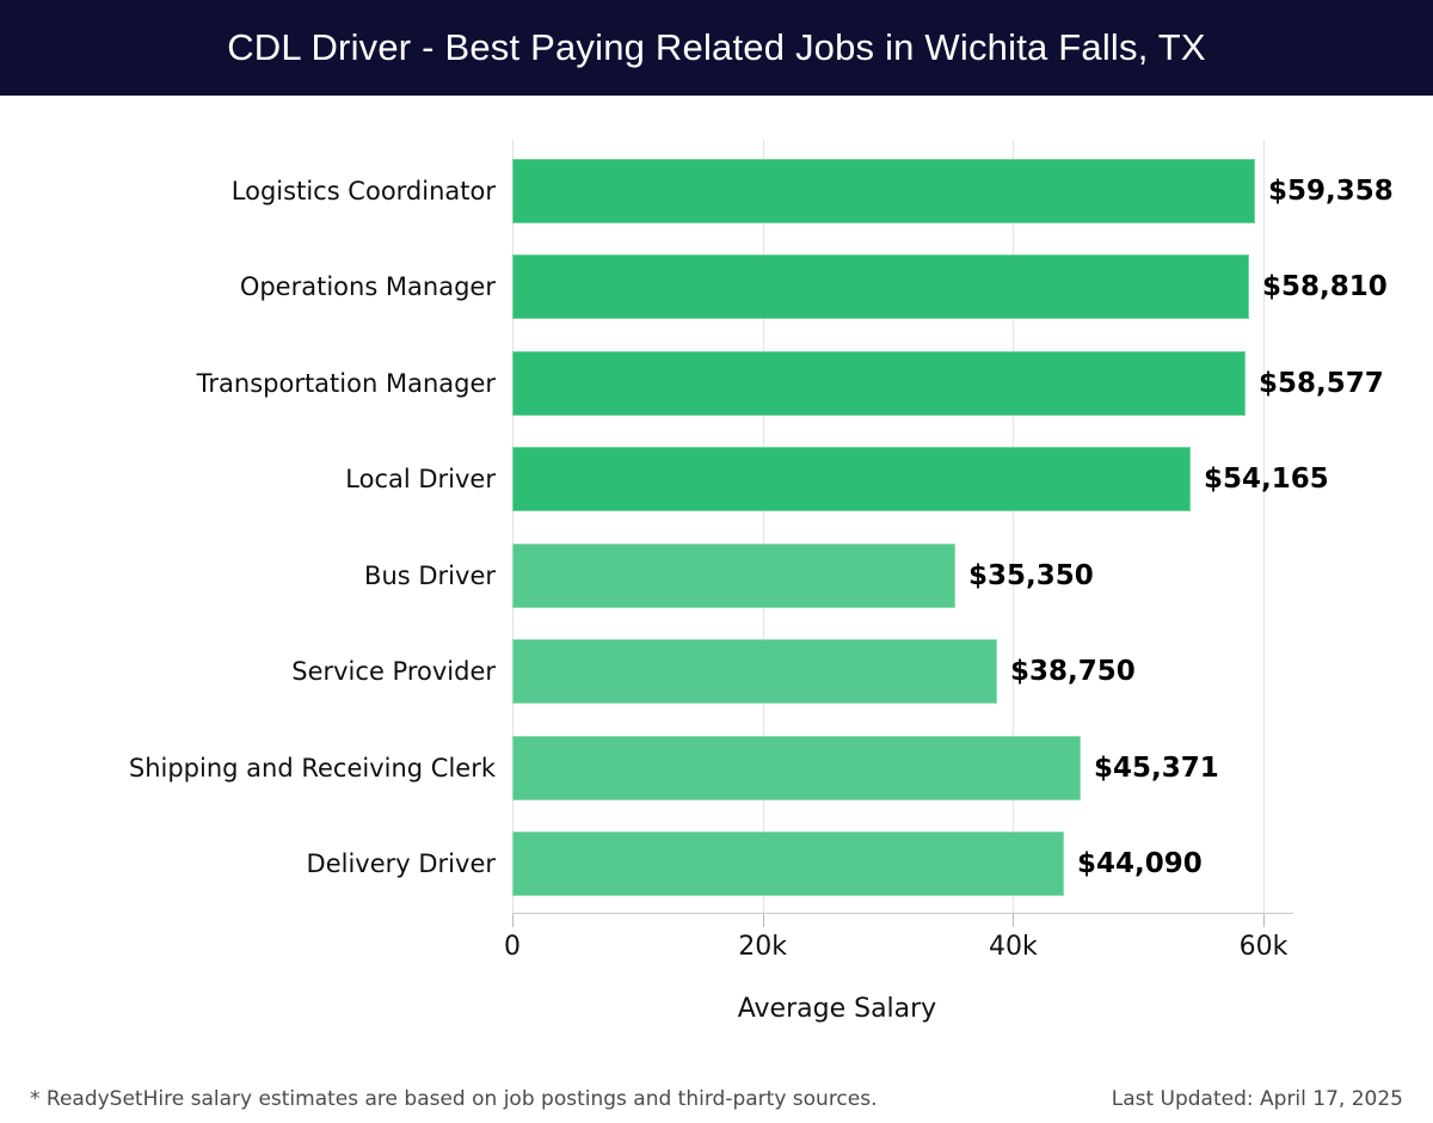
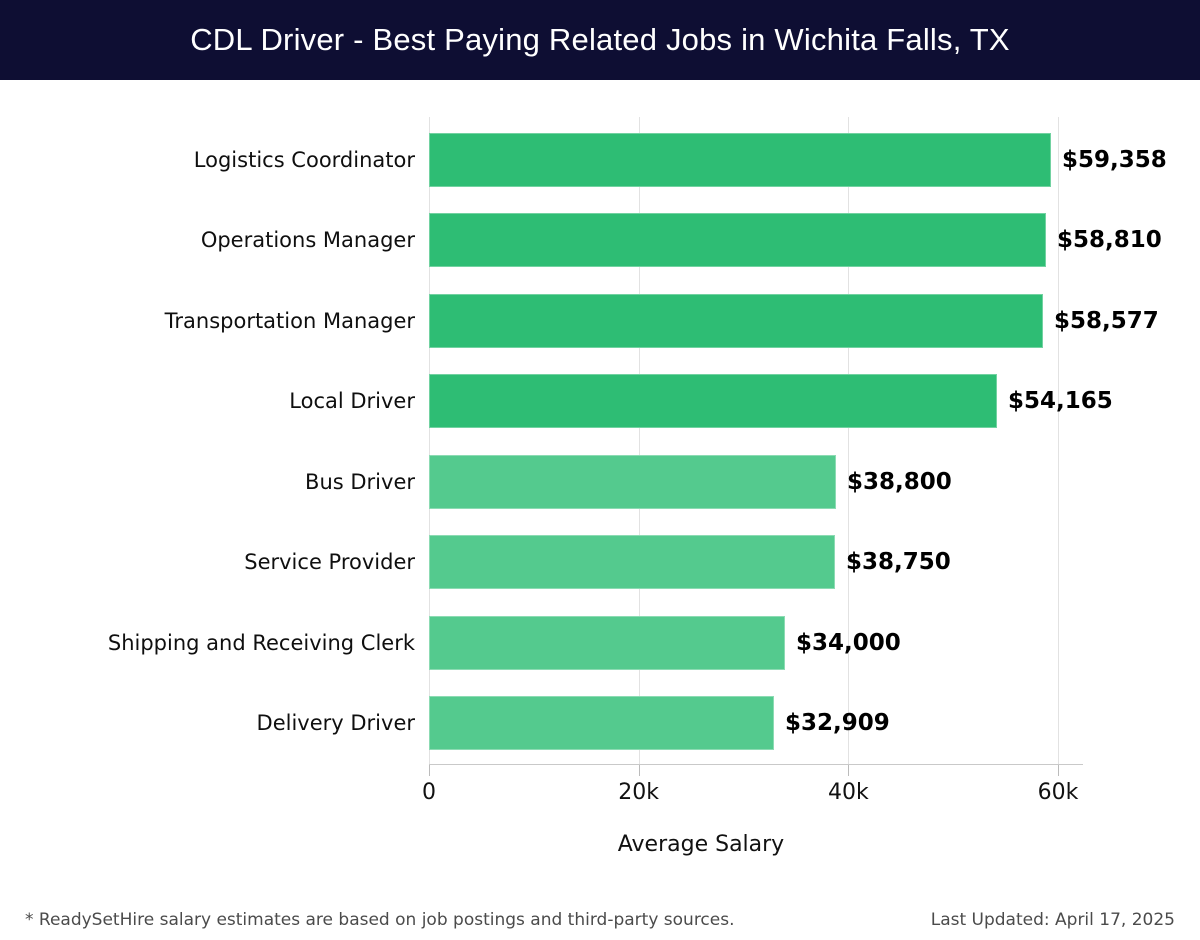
Bus Driver: $35,350 -> $38,800
Shipping and Receiving Clerk: $45,371 -> $34,000
Delivery Driver: $44,090 -> $32,909
